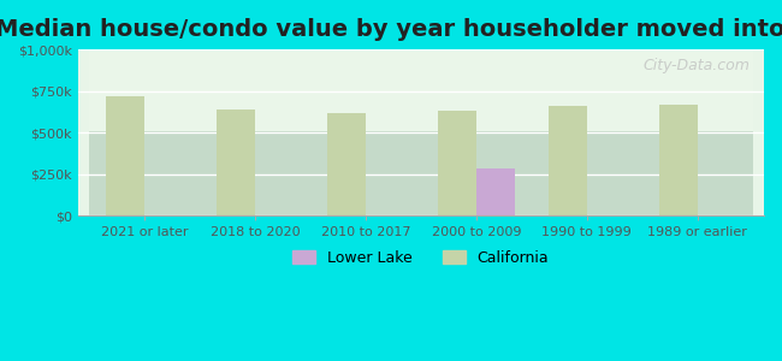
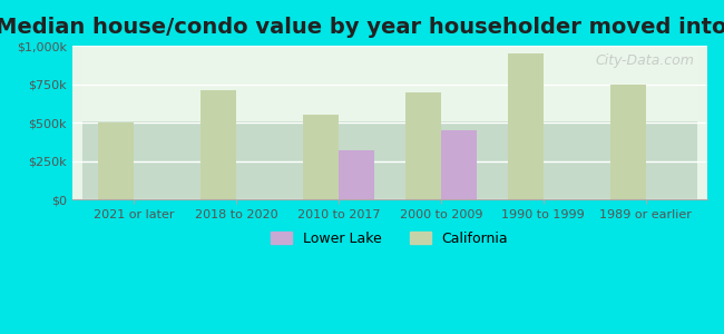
California/2021 or later: $720k -> $500k
California/2018 to 2020: $640k -> $710k
California/2010 to 2017: $620k -> $550k
Lower Lake/2010 to 2017: $0k -> $320k
California/2000 to 2009: $630k -> $700k
Lower Lake/2000 to 2009: $280k -> $450k
California/1990 to 1999: $660k -> $950k
California/1989 or earlier: $660k -> $750k
